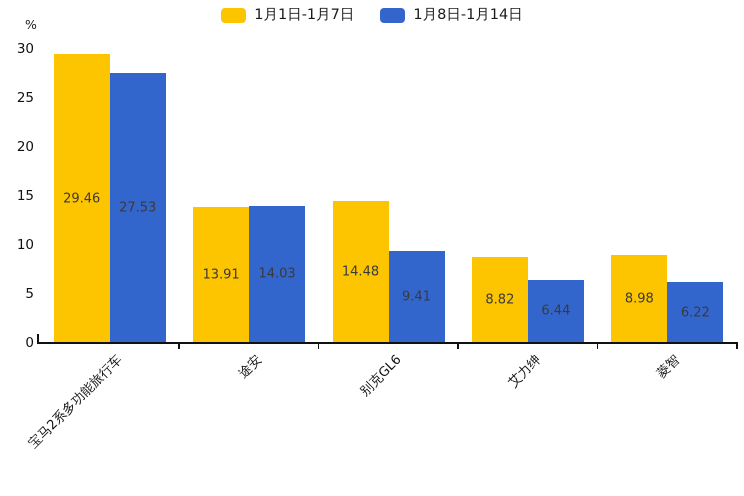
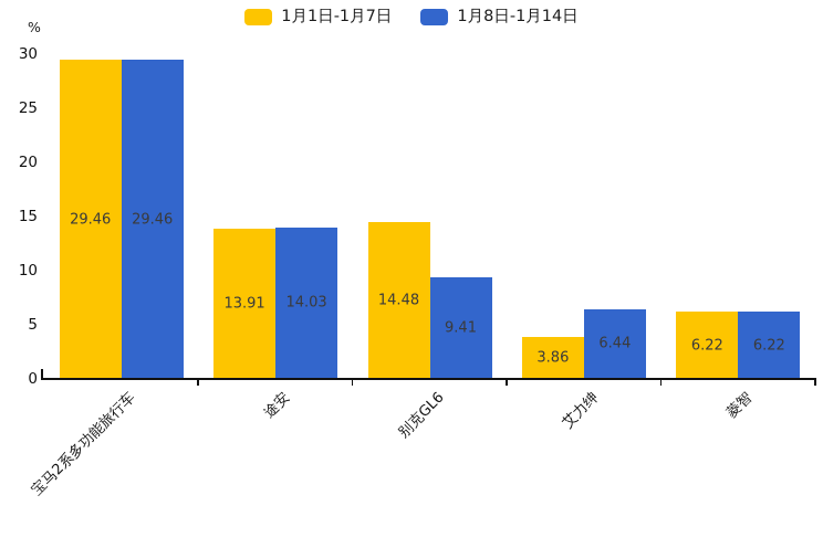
1月8日-1月14日/宝马2系多功能旅行车: 27.53 -> 29.46
1月1日-1月7日/艾力绅: 8.82 -> 3.86
1月1日-1月7日/菱智: 8.98 -> 6.22
